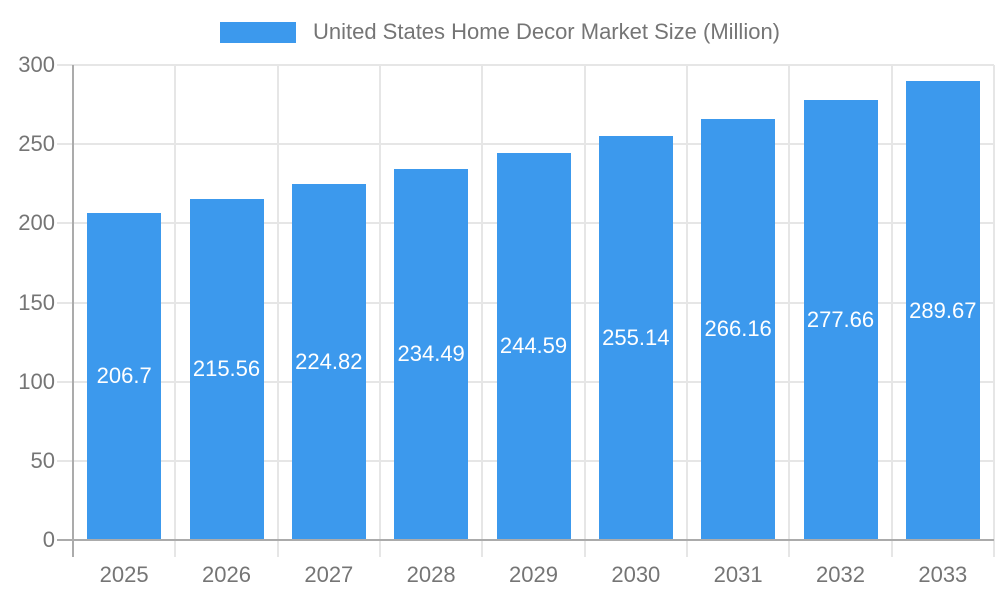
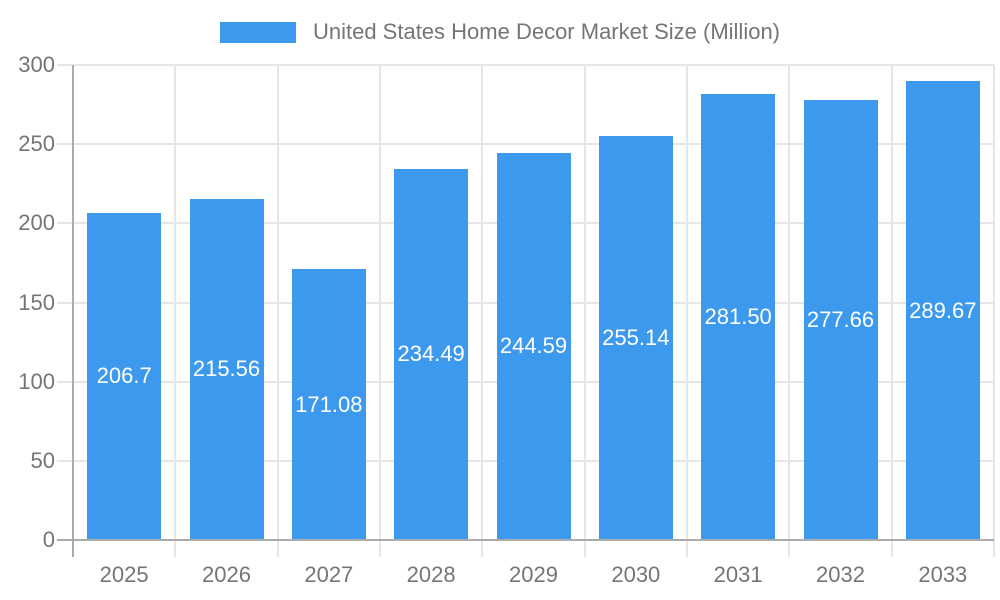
2027: 224.82 -> 171.08
2031: 266.16 -> 281.50
